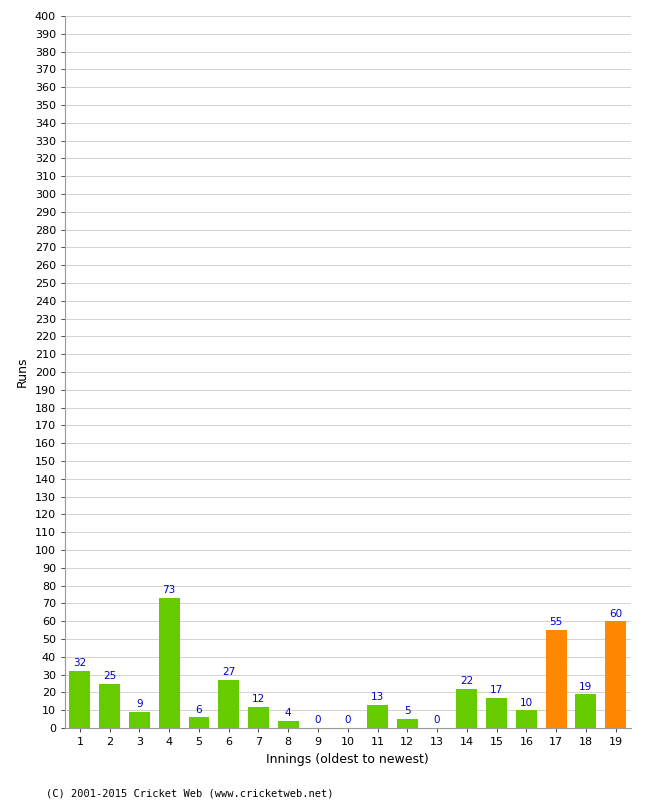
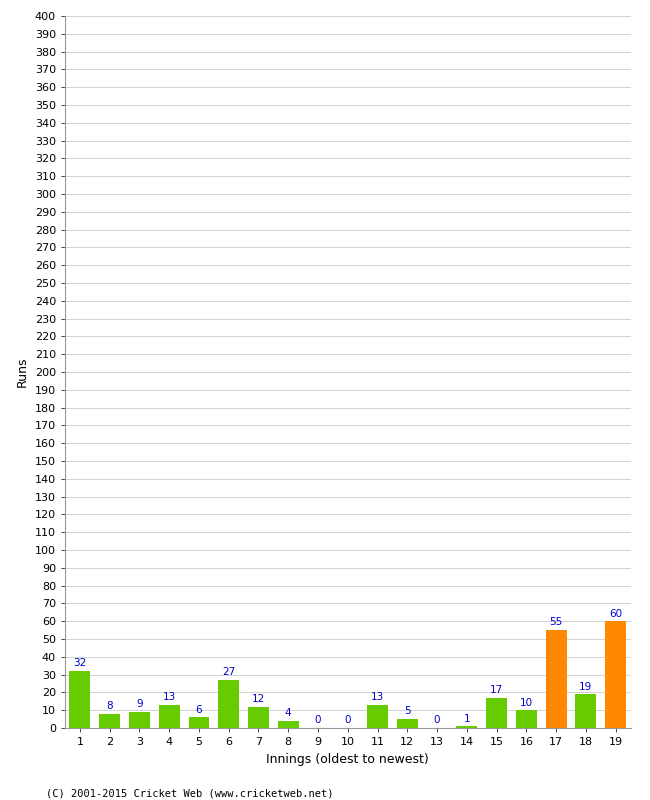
2: 25 -> 8
4: 73 -> 13
14: 22 -> 1
